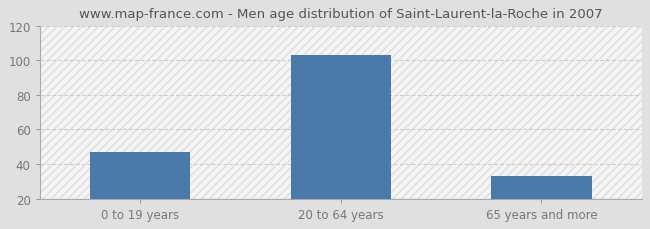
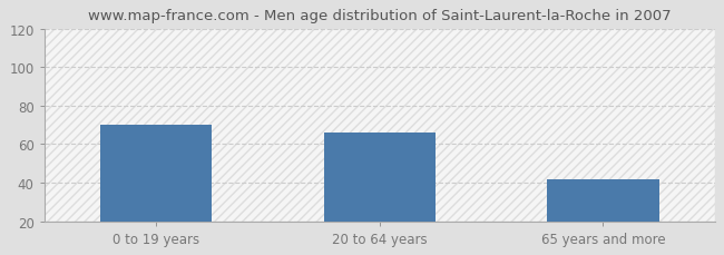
0 to 19 years: 47 -> 70
20 to 64 years: 103 -> 66
65 years and more: 33 -> 42
